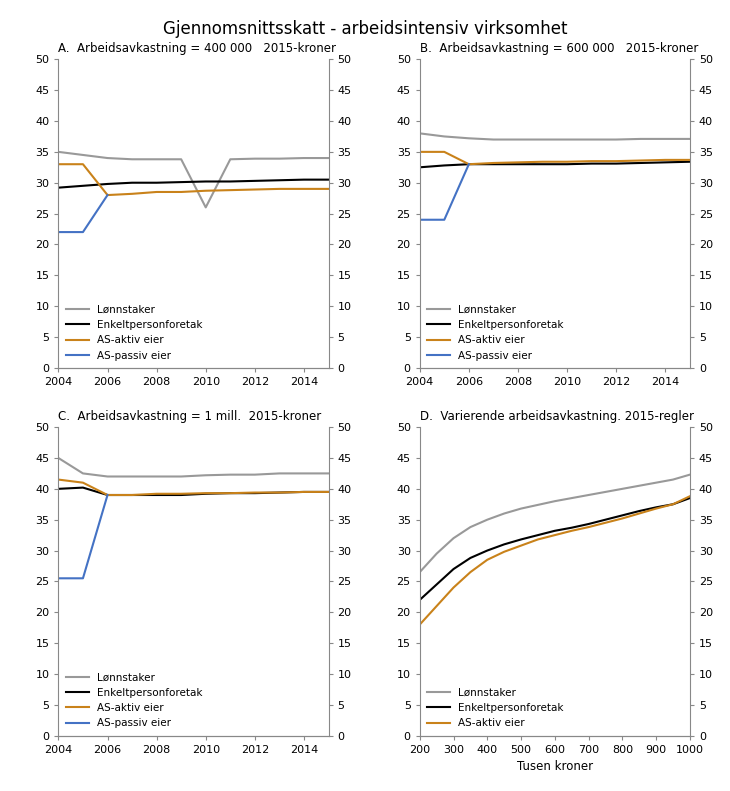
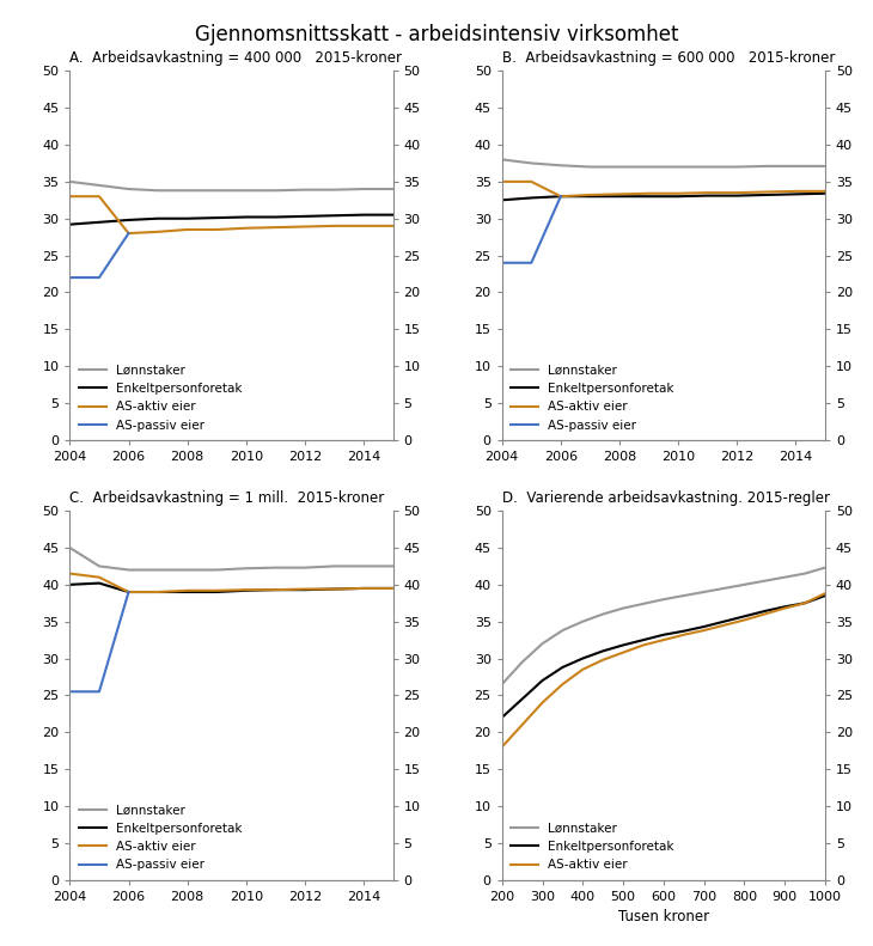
A. Arbeidsavkastning = 400 000 2015-kroner/Lønnstaker/2010: 26.0 -> 33.8
